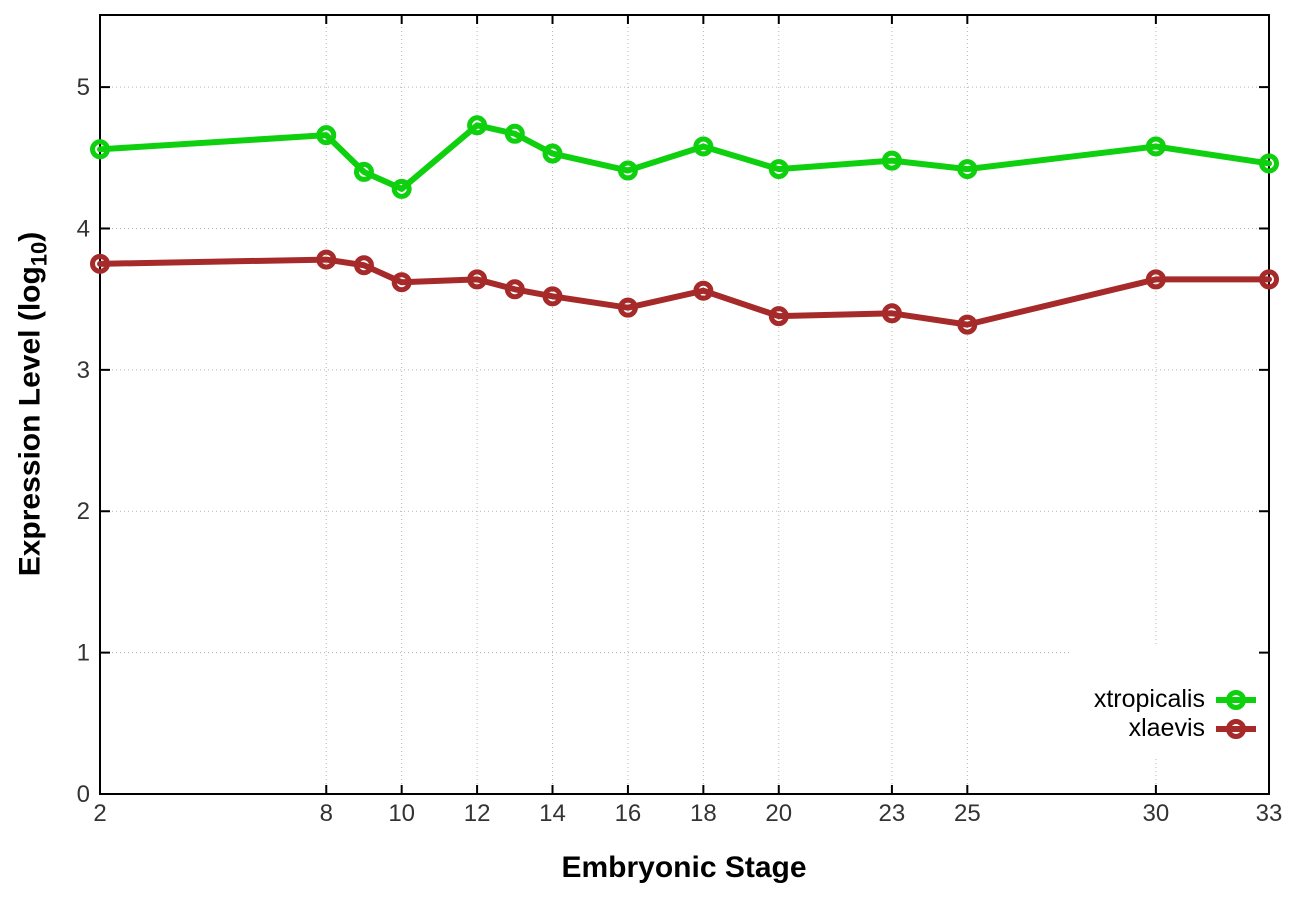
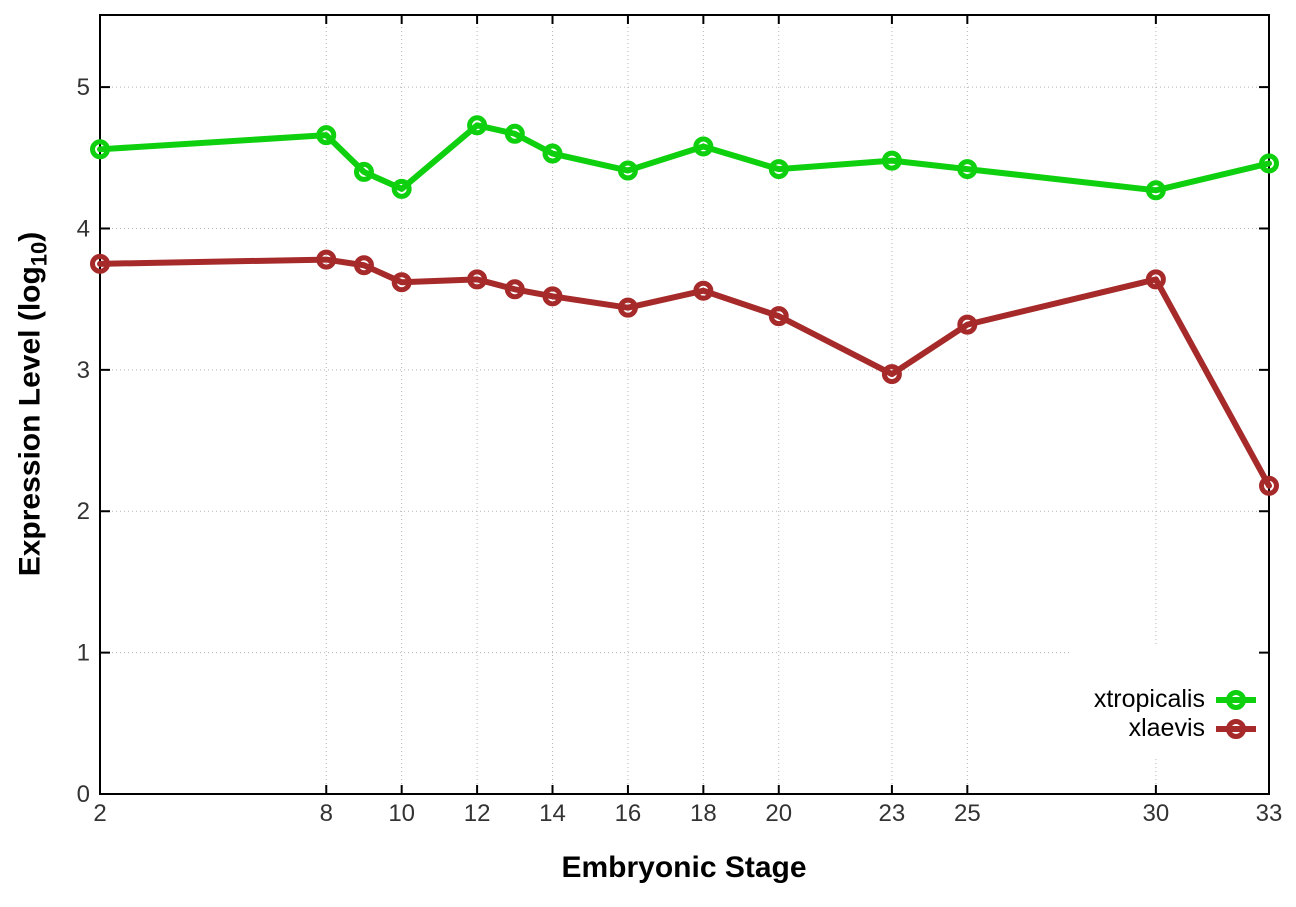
xlaevis/23: 3.40 -> 2.97
xtropicalis/30: 4.58 -> 4.27
xlaevis/33: 3.64 -> 2.18
